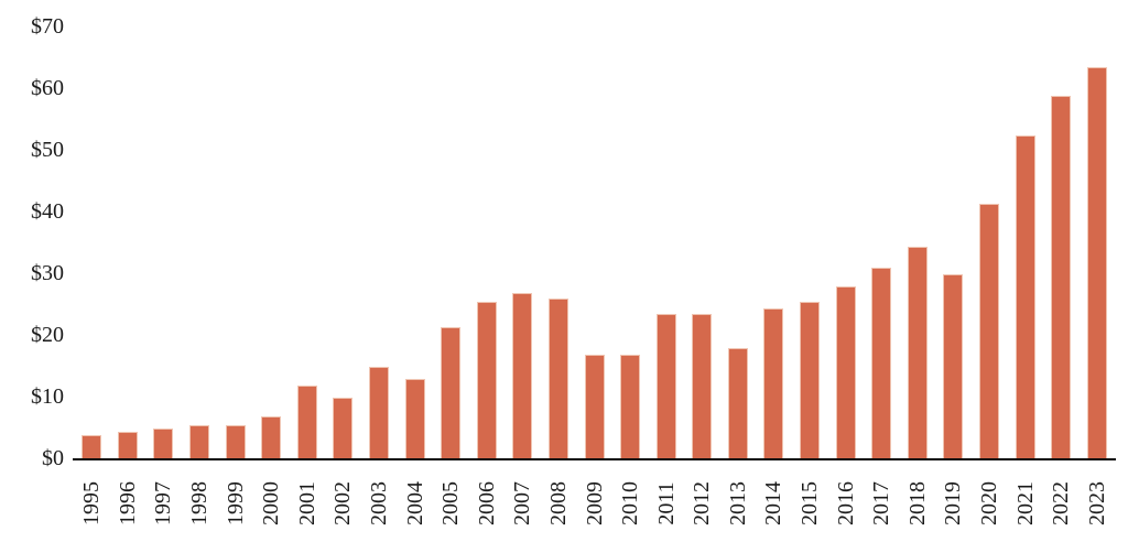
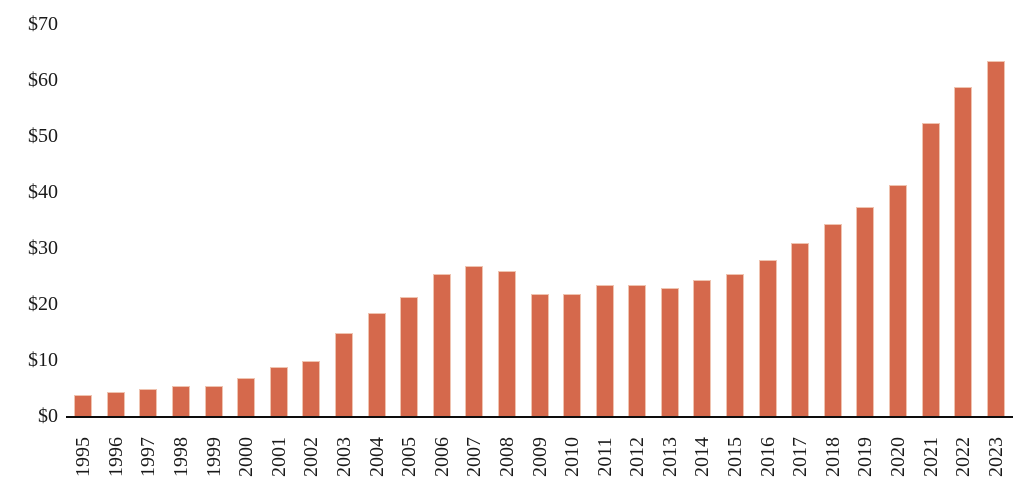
2001: $12 -> $9
2004: $13 -> $18
2009: $17 -> $22
2010: $17 -> $22
2013: $18 -> $23
2019: $30 -> $38
